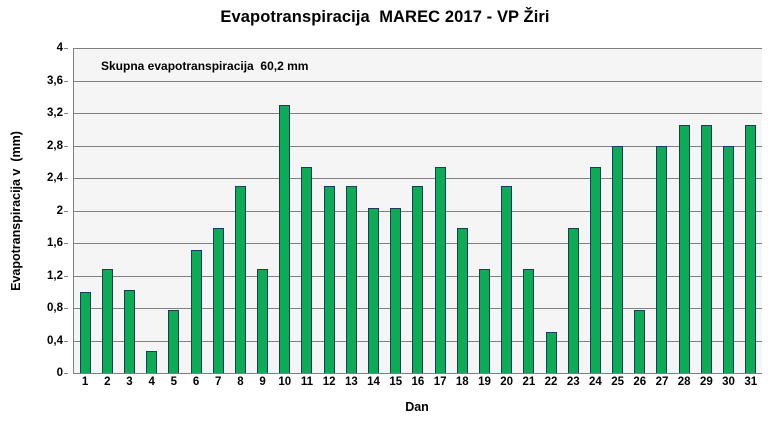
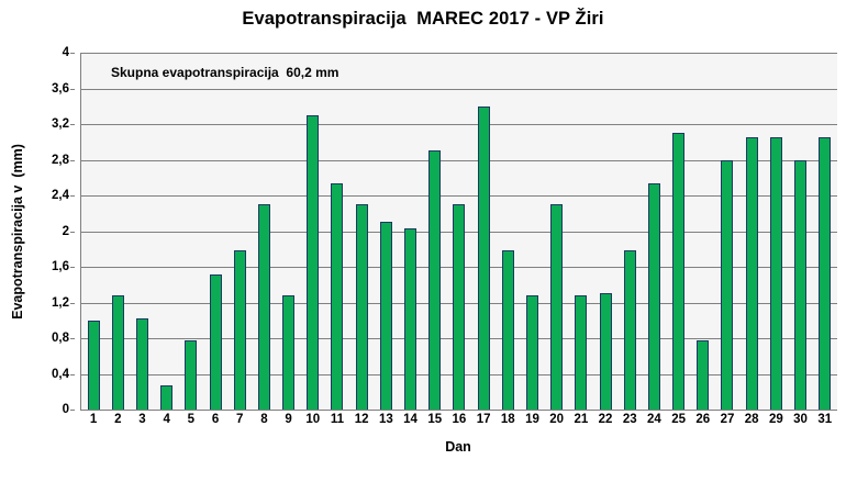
13: 2,3 -> 2,1
15: 2,0 -> 2,9
17: 2,5 -> 3,4
22: 0,5 -> 1,3
25: 2,8 -> 3,1
